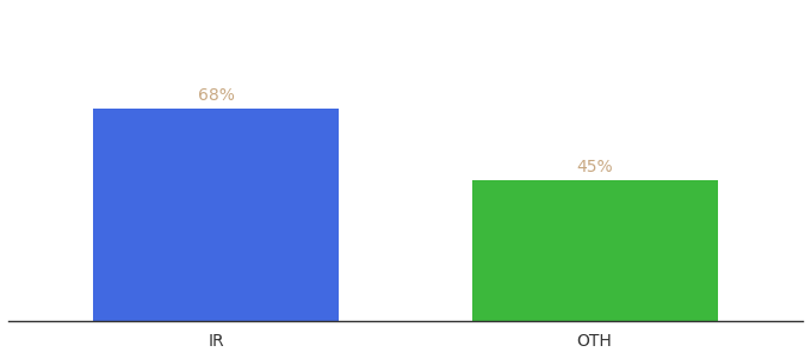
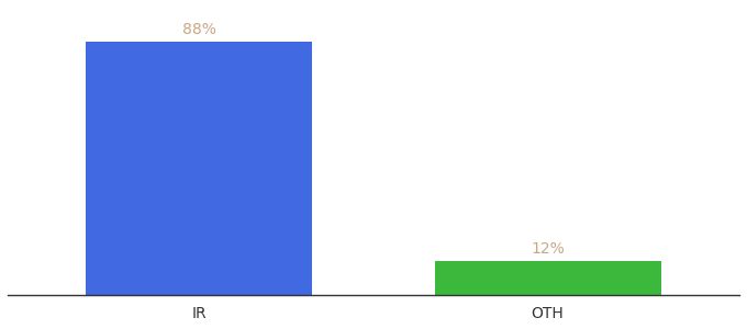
IR: 68% -> 88%
OTH: 45% -> 12%
